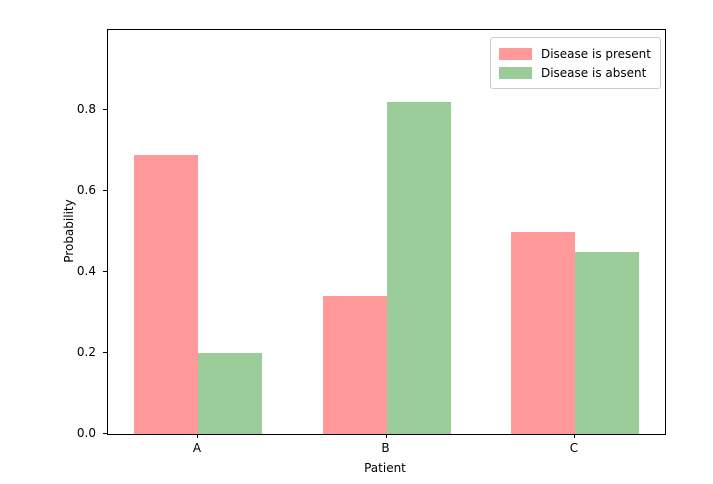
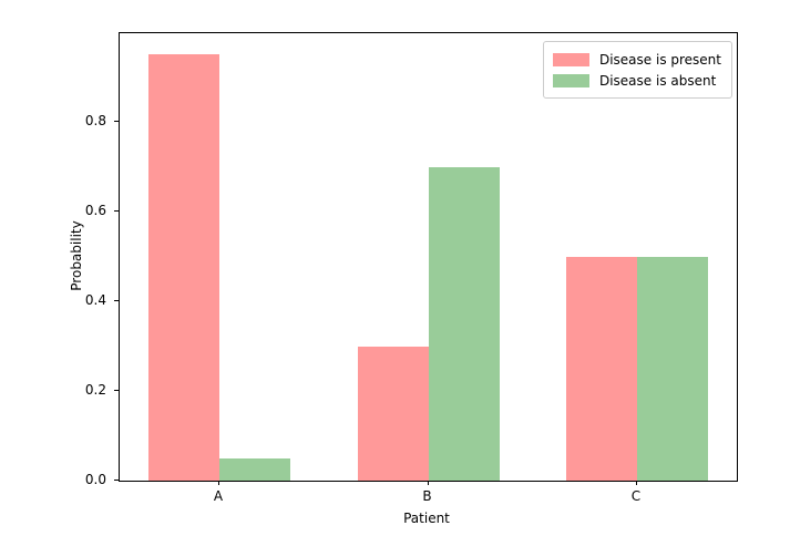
Disease is present/A: 0.69 -> 0.95
Disease is absent/A: 0.20 -> 0.05
Disease is present/B: 0.34 -> 0.30
Disease is absent/B: 0.82 -> 0.70
Disease is absent/C: 0.45 -> 0.50
